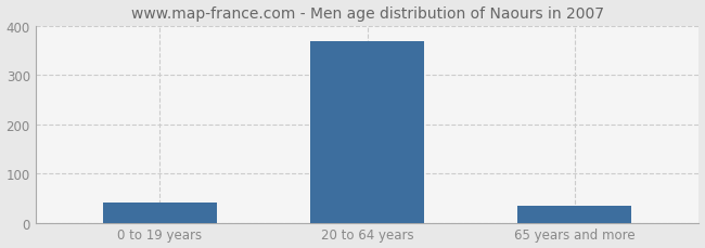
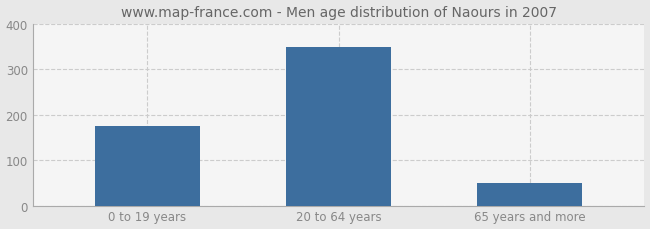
0 to 19 years: 40 -> 175
20 to 64 years: 370 -> 350
65 years and more: 35 -> 50
